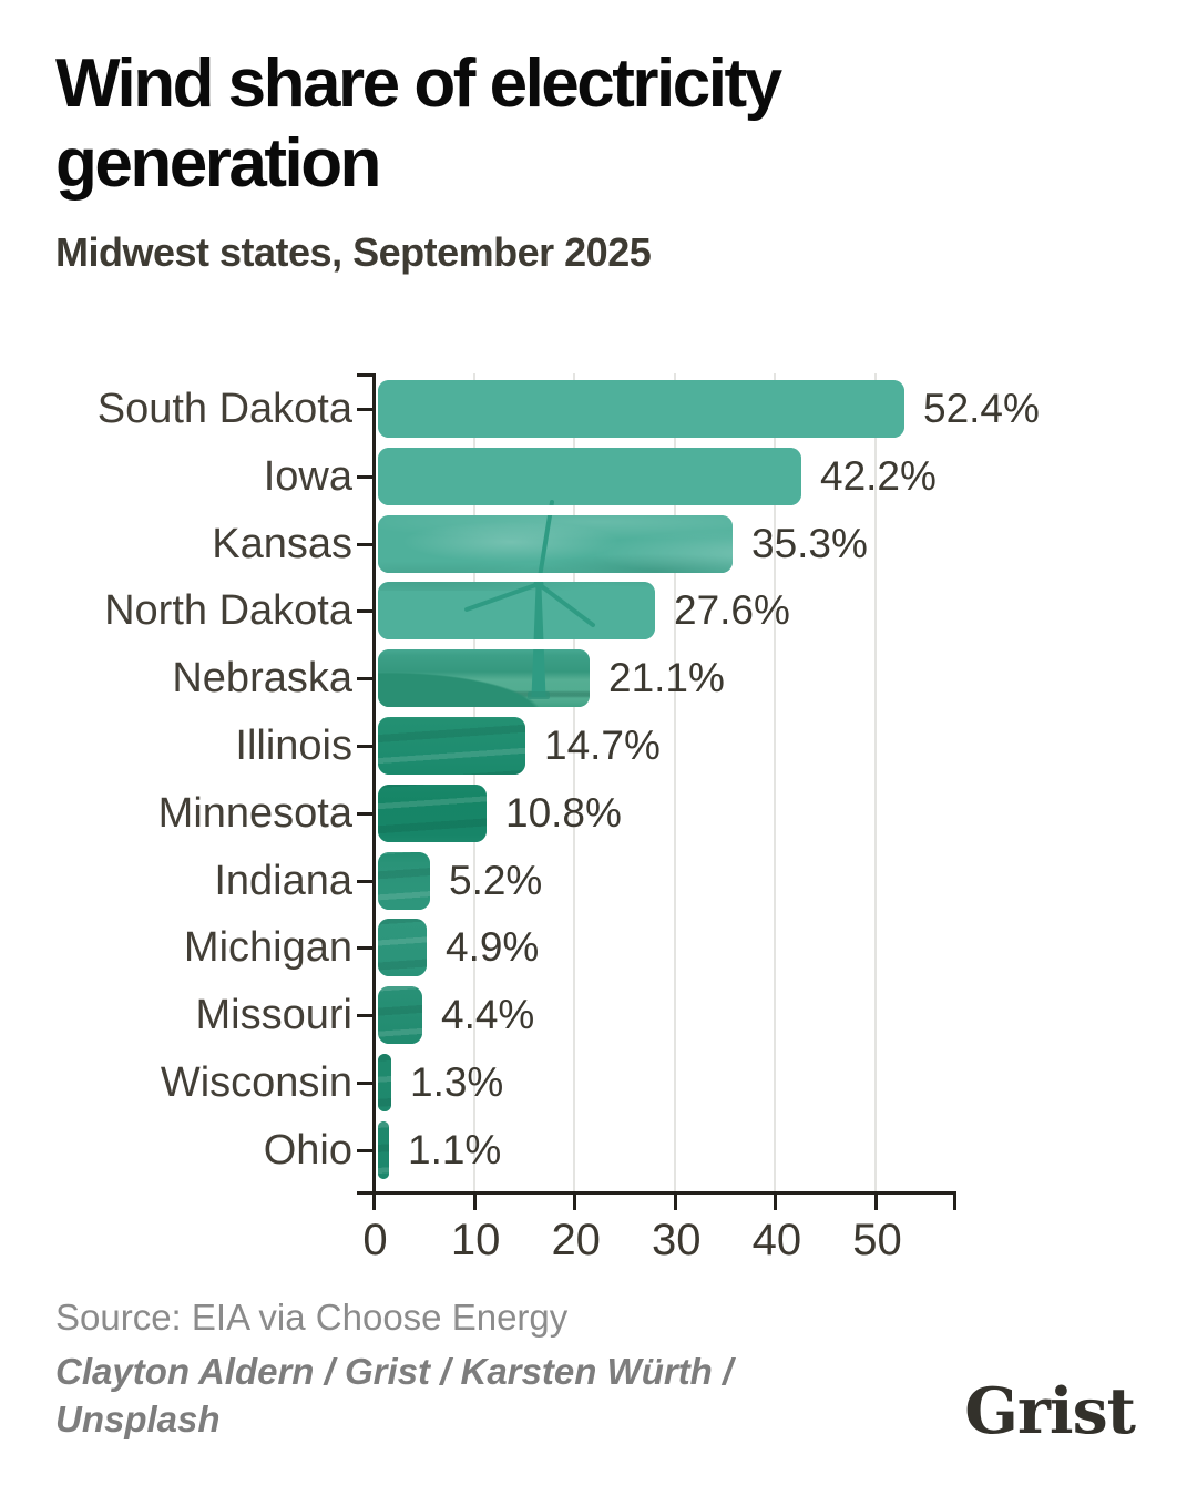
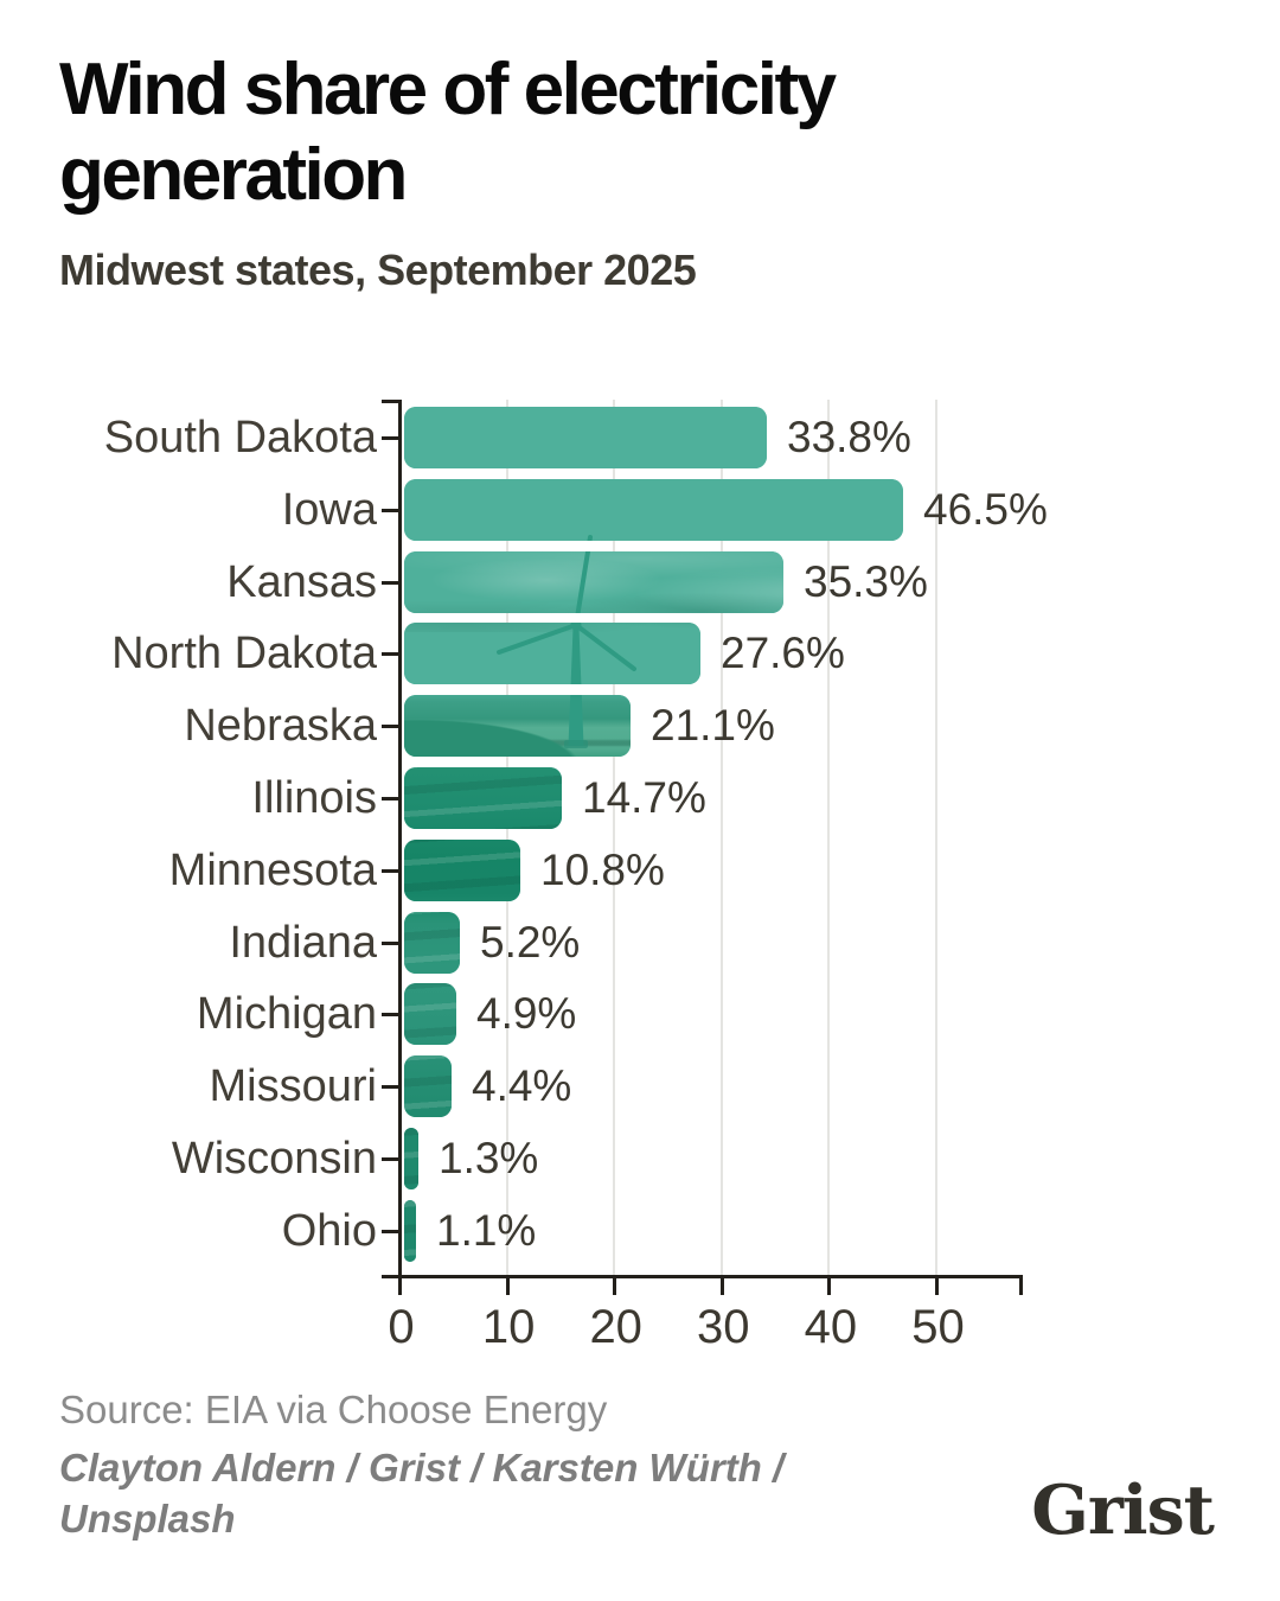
South Dakota: 52.4% -> 33.8%
Iowa: 42.2% -> 46.5%
